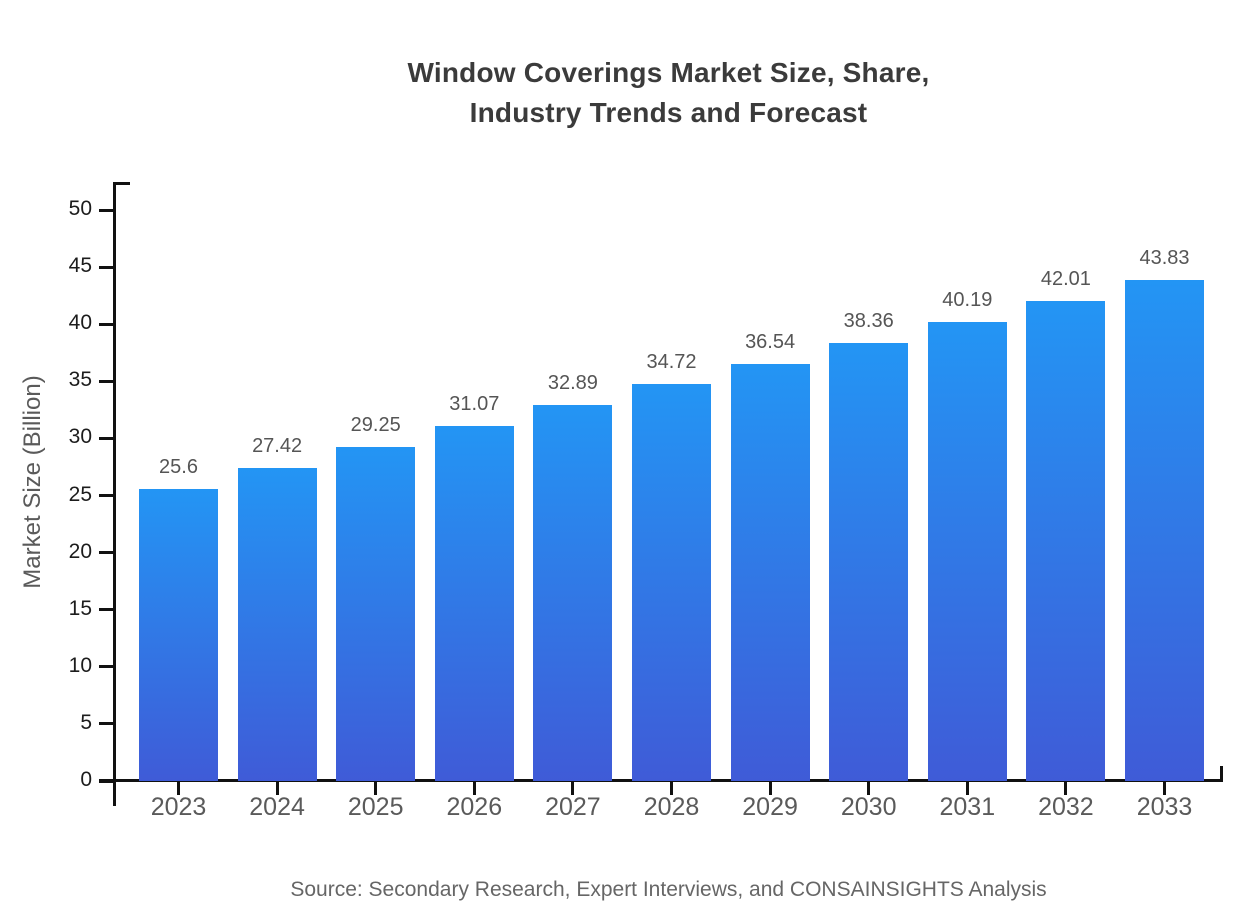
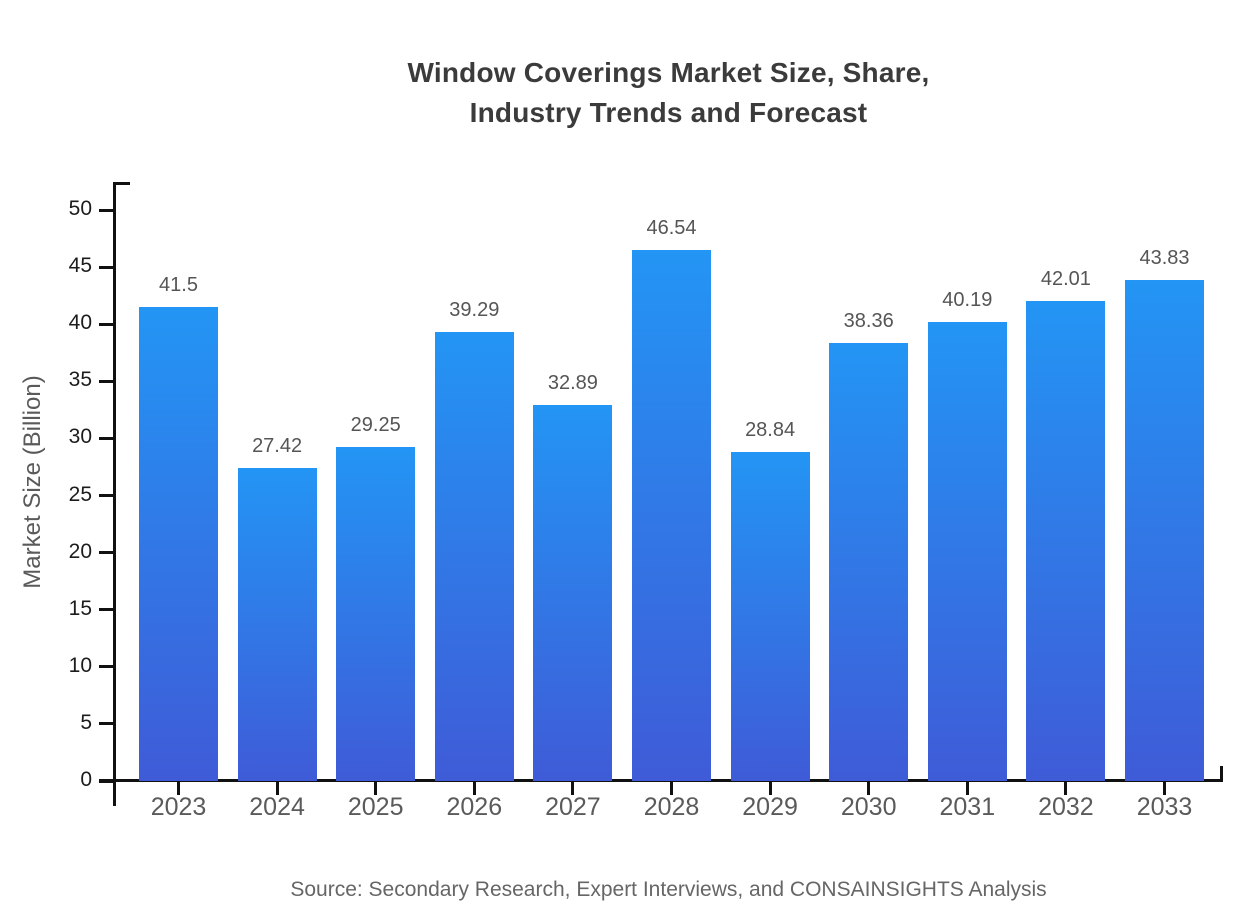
2023: 25.6 -> 41.5
2026: 31.07 -> 39.29
2028: 34.72 -> 46.54
2029: 36.54 -> 28.84
